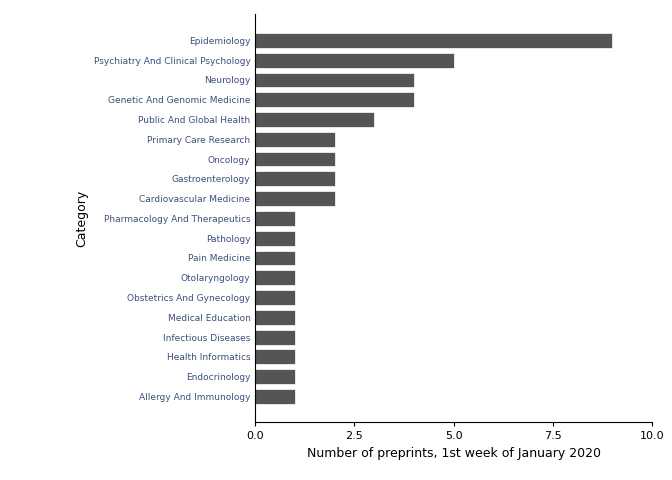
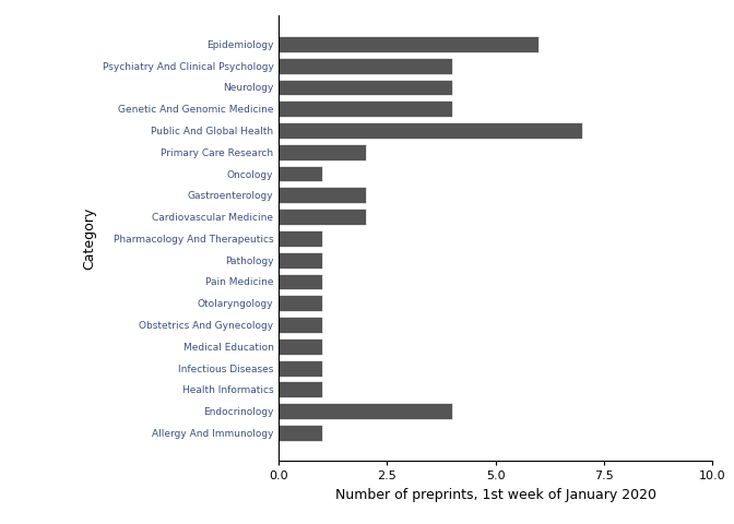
Epidemiology: 9 -> 6
Psychiatry And Clinical Psychology: 5 -> 4
Public And Global Health: 3 -> 7
Oncology: 2 -> 1
Endocrinology: 1 -> 4
